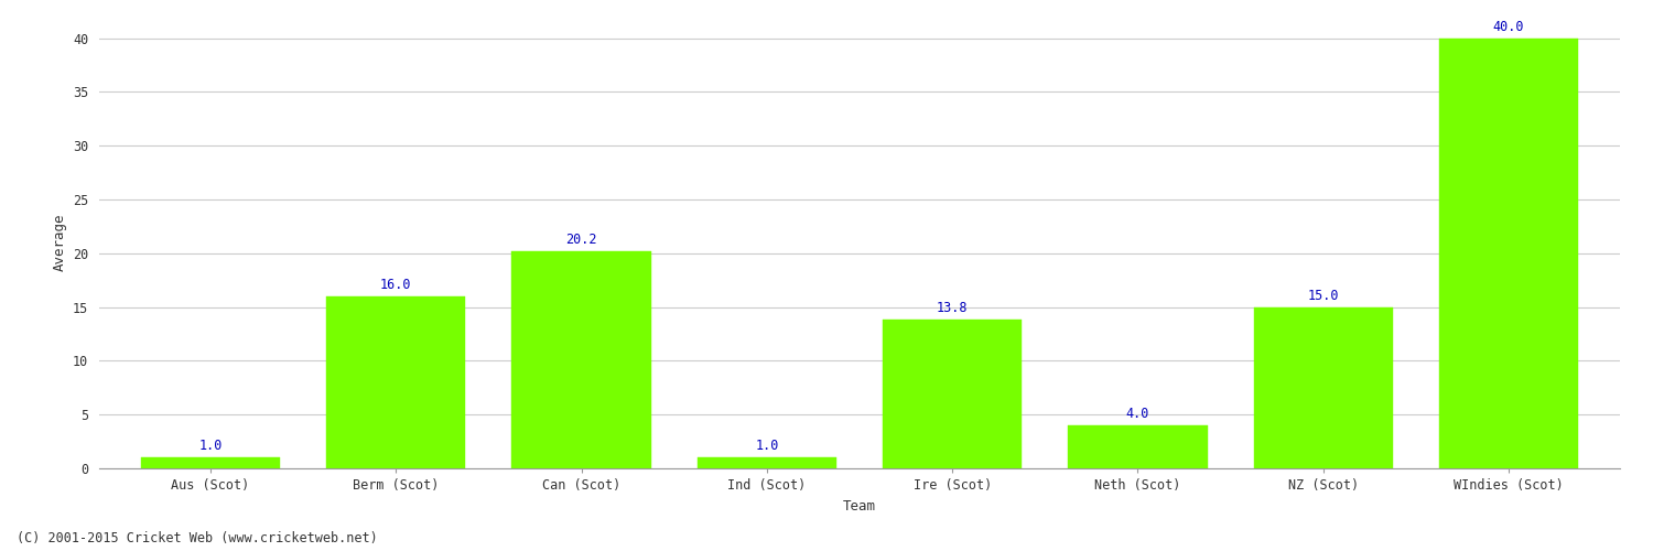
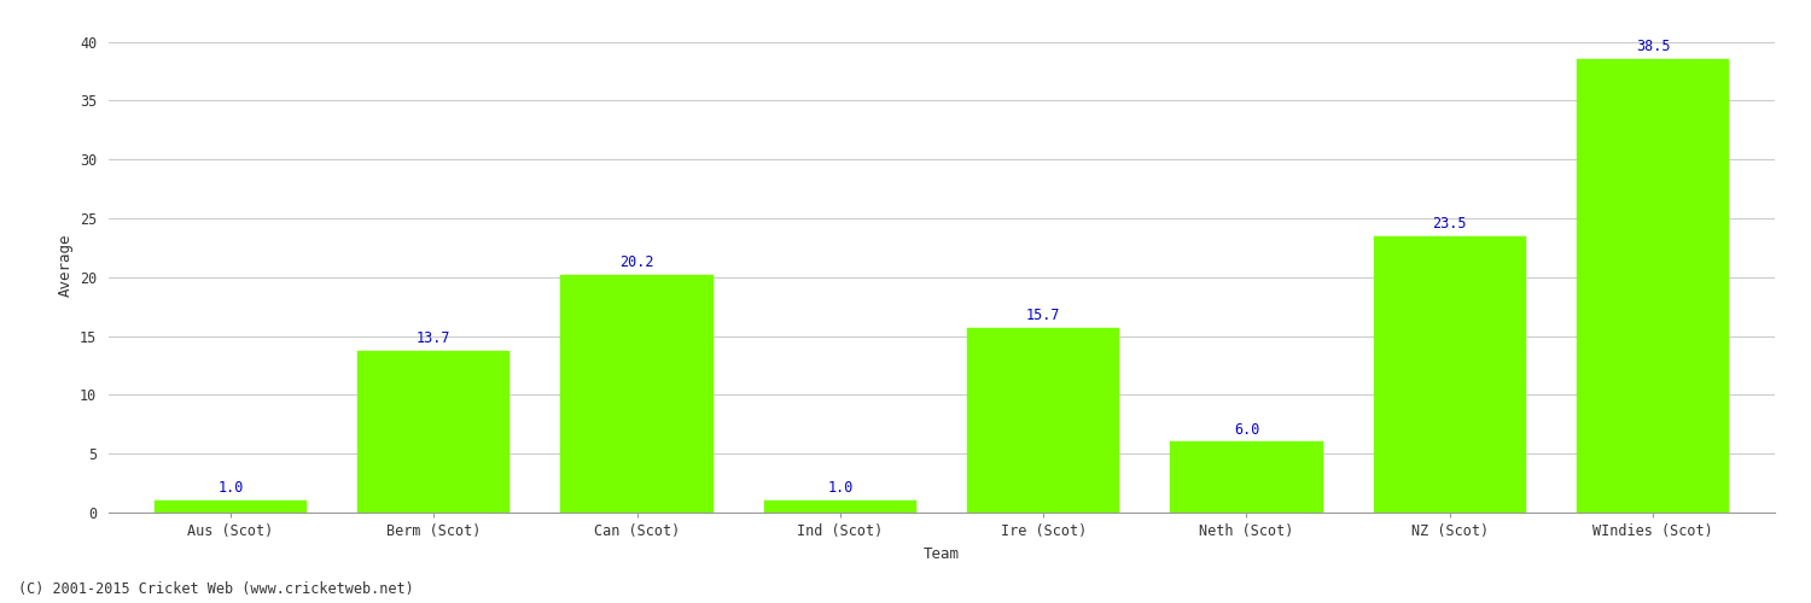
Berm (Scot): 16.0 -> 13.7
Ire (Scot): 13.8 -> 15.7
Neth (Scot): 4.0 -> 6.0
NZ (Scot): 15.0 -> 23.5
WIndies (Scot): 40.0 -> 38.5
